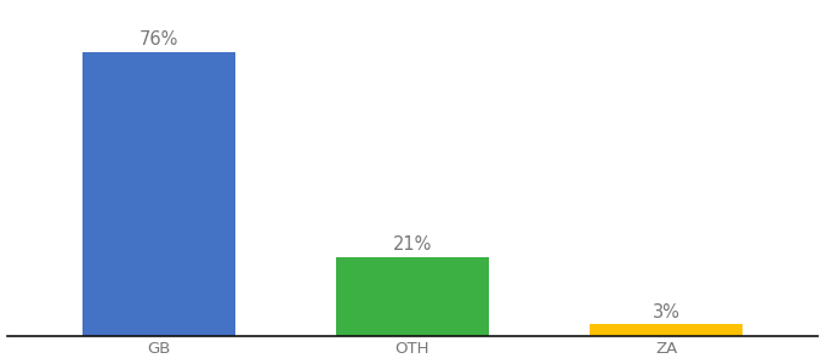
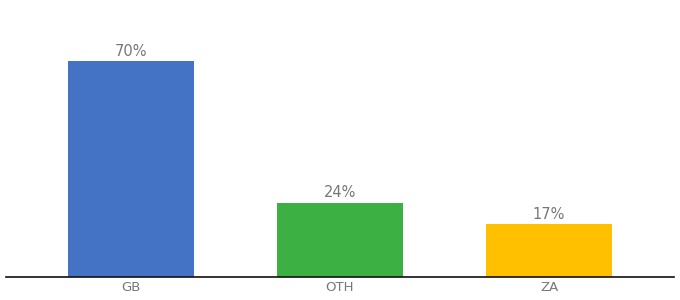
GB: 76% -> 70%
OTH: 21% -> 24%
ZA: 3% -> 17%
